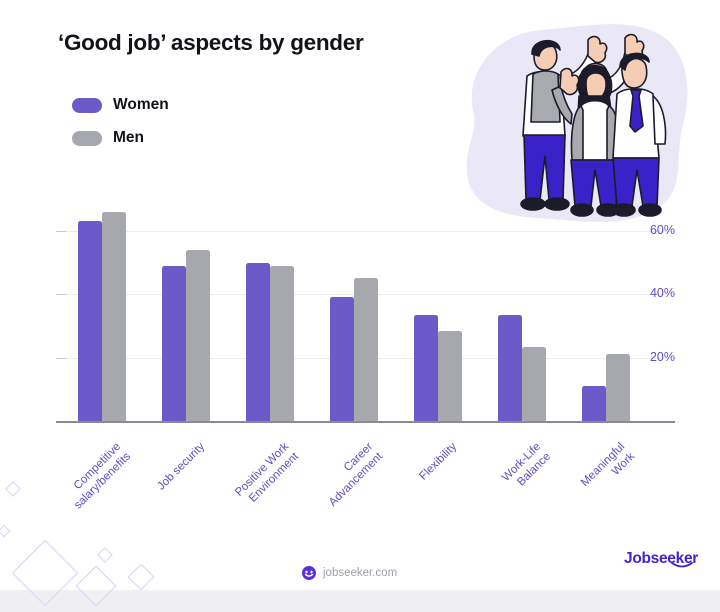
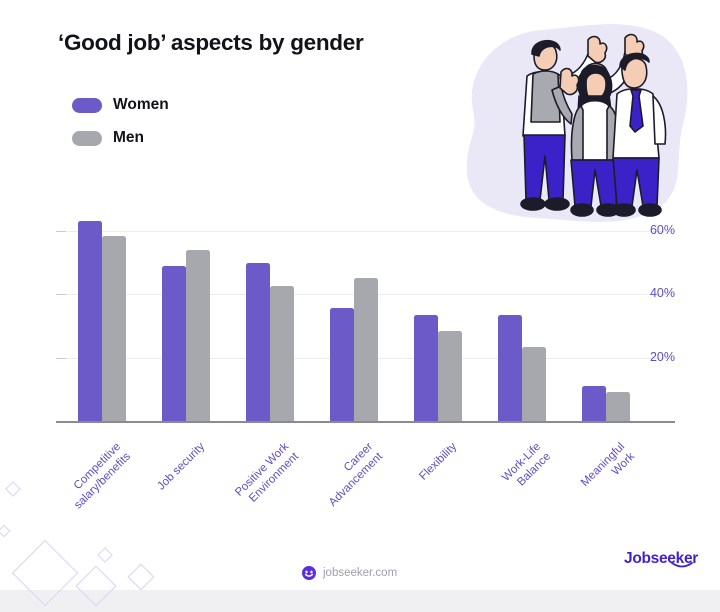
Men/Competitive salary/benefits: 66% -> 58%
Men/Positive Work Environment: 49% -> 42%
Women/Career Advancement: 39% -> 36%
Men/Meaningful Work: 21% -> 9%
